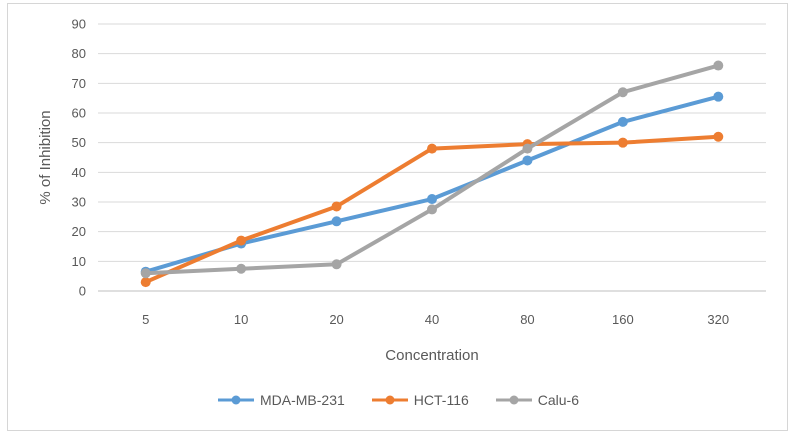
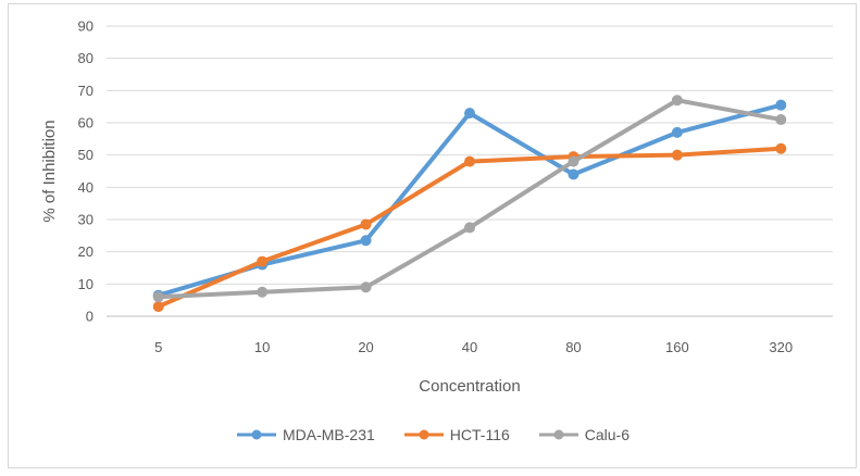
MDA-MB-231/40: 31 -> 63
Calu-6/320: 76 -> 61
